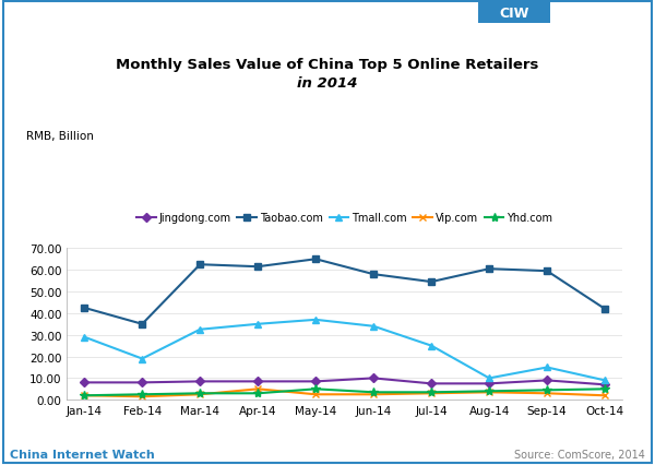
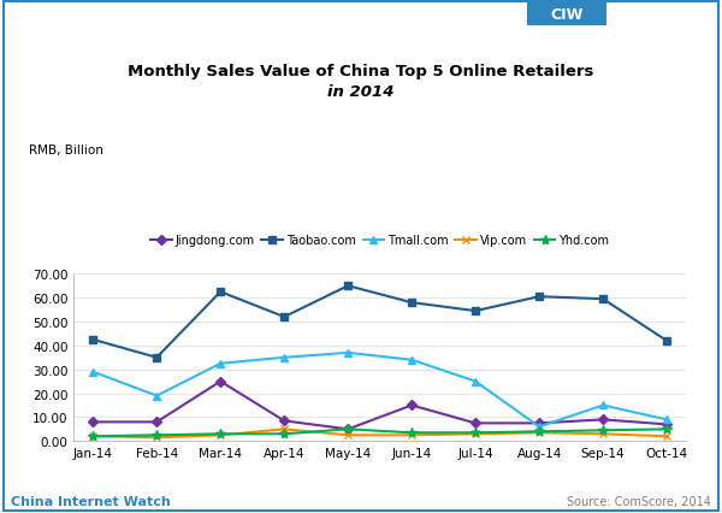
Jingdong.com/Mar-14: 8 -> 25
Taobao.com/Apr-14: 62 -> 52
Jingdong.com/May-14: 8 -> 5
Jingdong.com/Jun-14: 10 -> 15
Tmall.com/Aug-14: 10 -> 6
